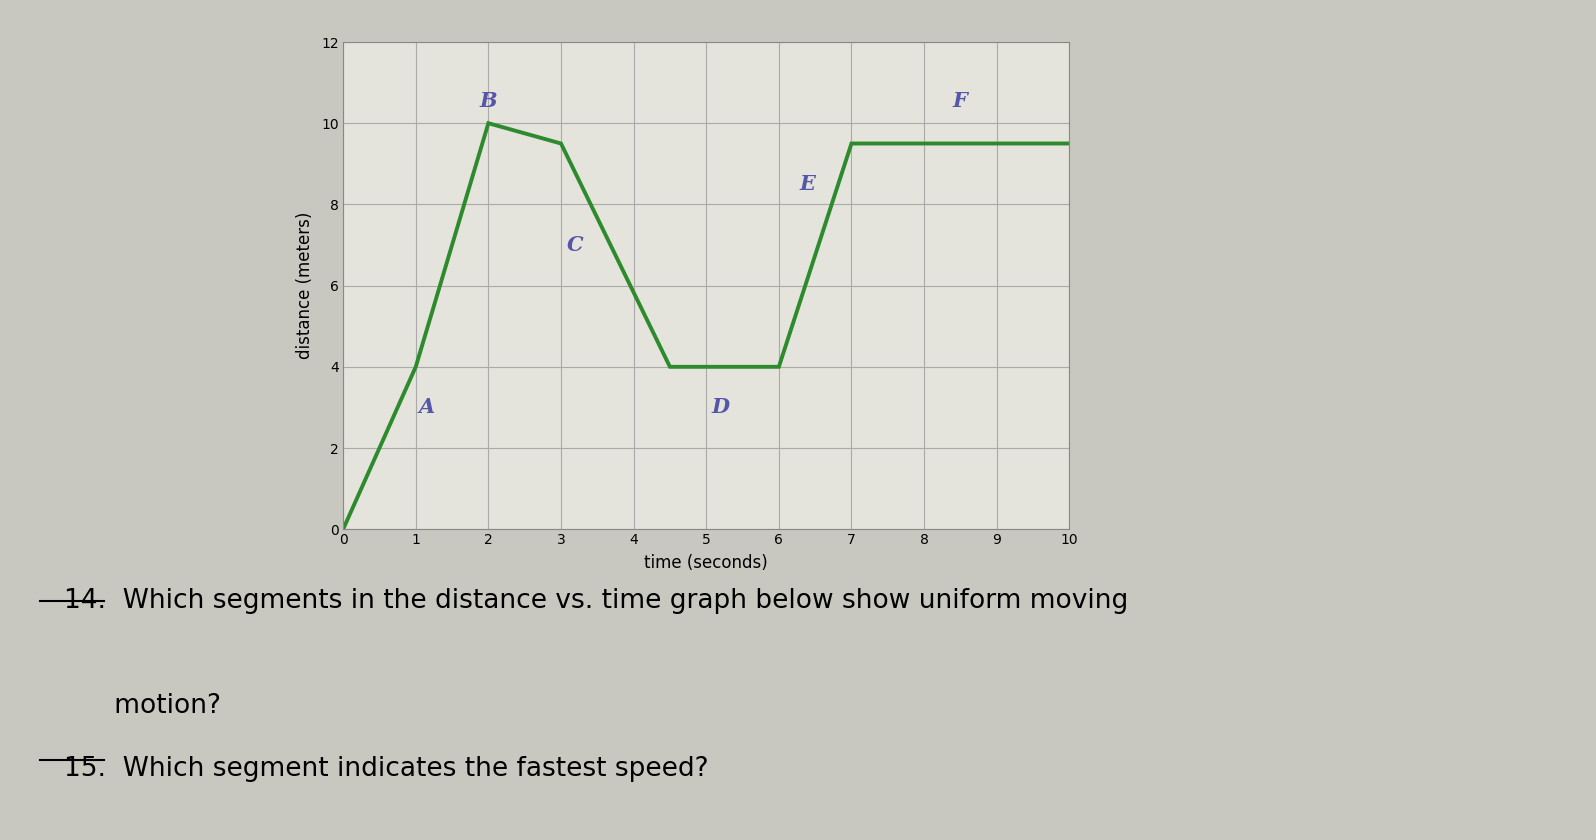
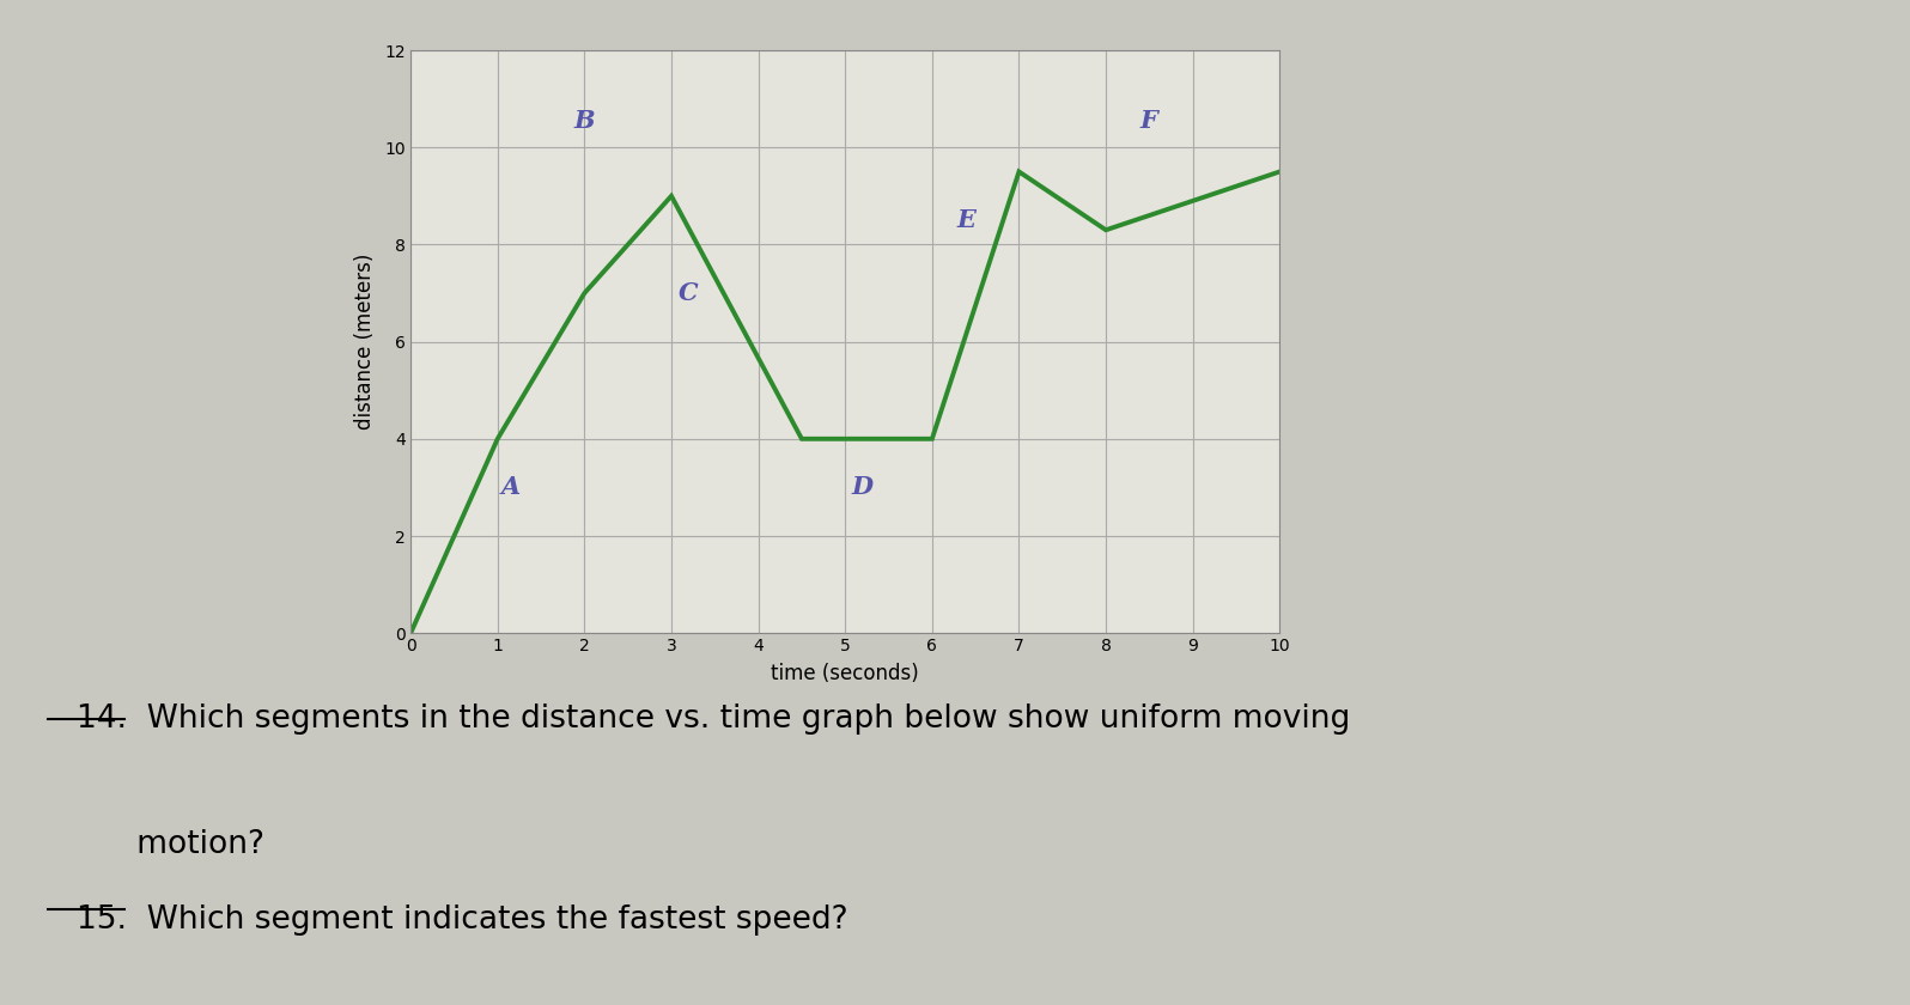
2: 10.0 -> 7.0
3: 9.5 -> 9.0
8: 9.5 -> 8.3
